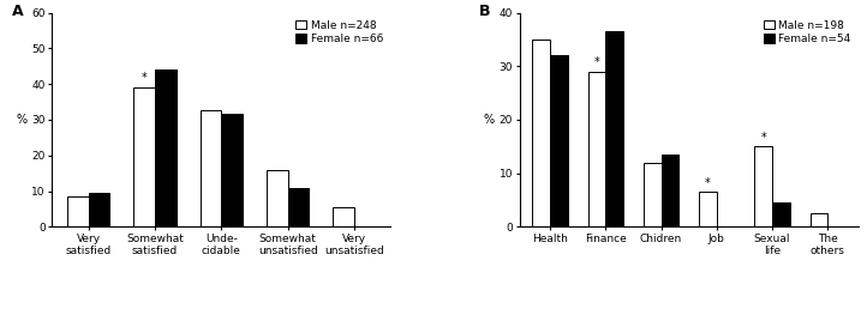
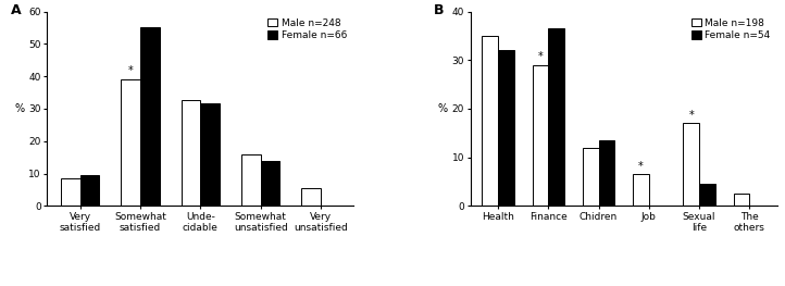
Female n=66/Somewhat satisfied: 44.0 -> 55.0
Female n=66/Somewhat unsatisfied: 11.0 -> 14.0
Male n=198/Sexual life: 15.0 -> 17.0
